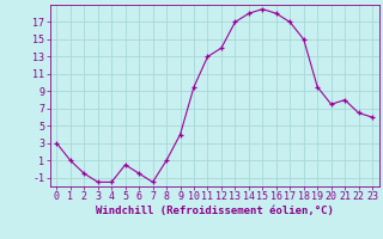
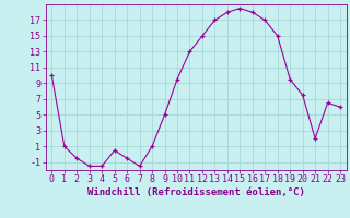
0: 3.0 -> 10.0
9: 4.0 -> 5.0
12: 14.0 -> 15.0
21: 8.0 -> 2.0
